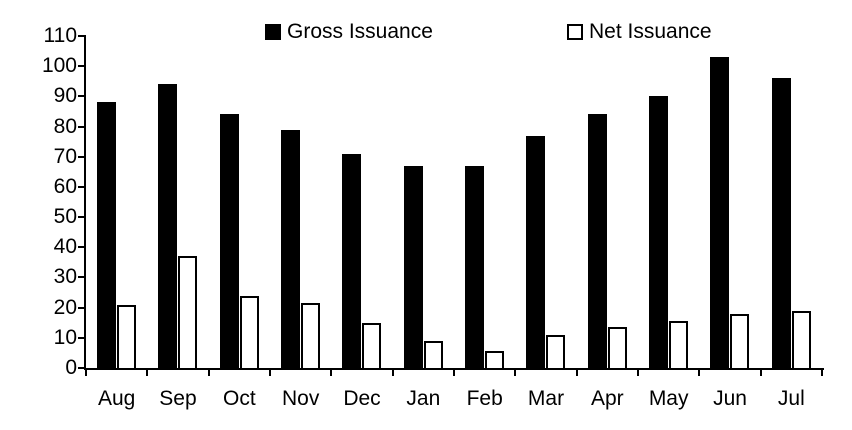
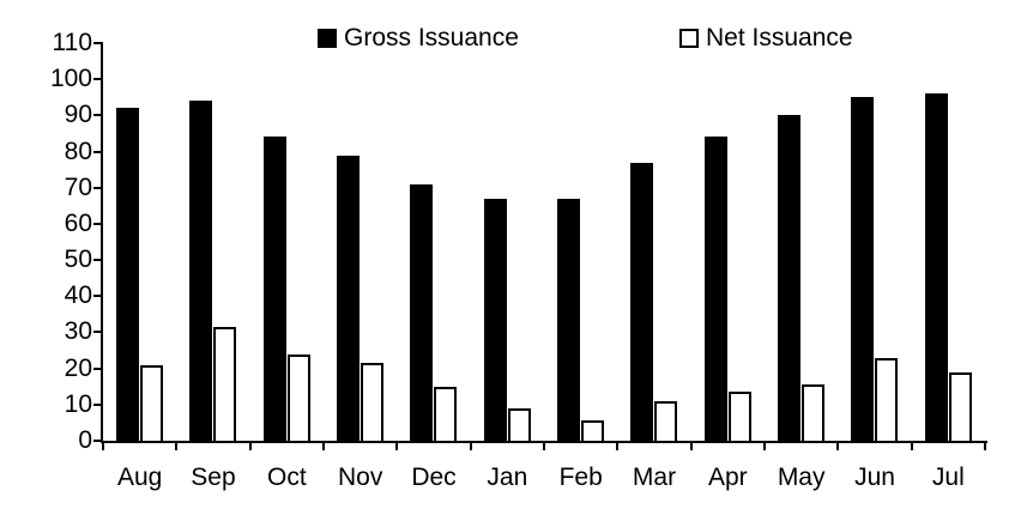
Gross Issuance/Aug: 88 -> 92
Net Issuance/Sep: 37 -> 32
Gross Issuance/Jun: 103 -> 95
Net Issuance/Jun: 18 -> 23
